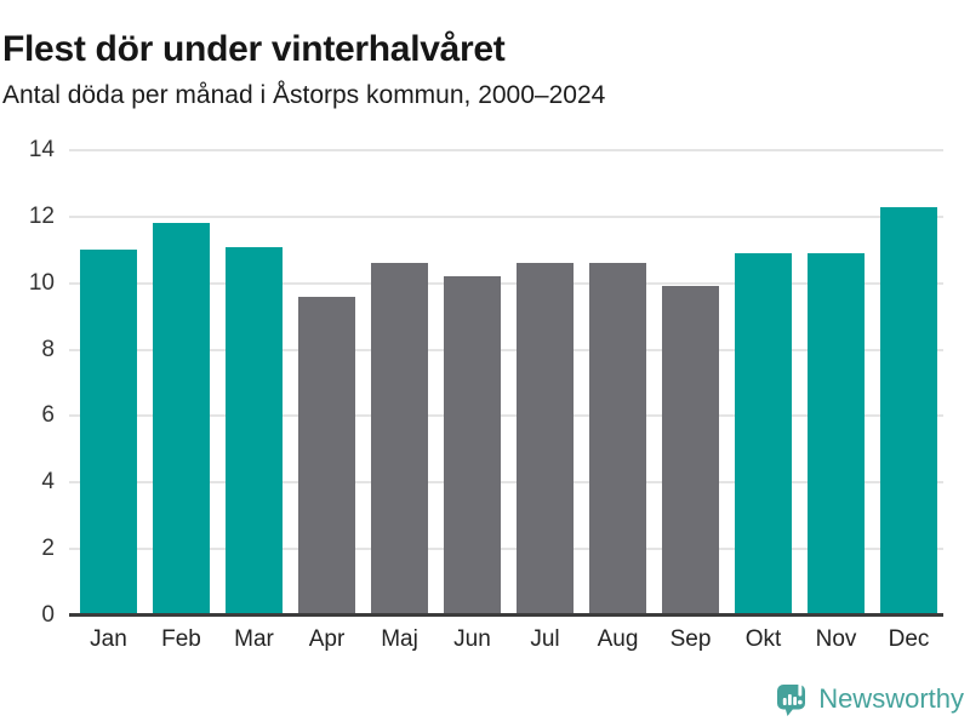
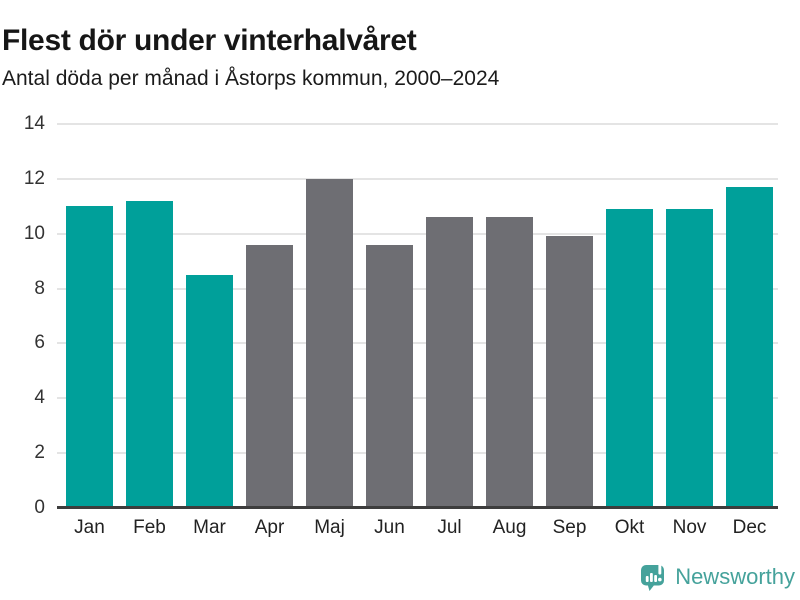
Feb: 11.8 -> 11.2
Mar: 11.1 -> 8.5
Maj: 10.6 -> 12.0
Jun: 10.2 -> 9.6
Dec: 12.3 -> 11.7
